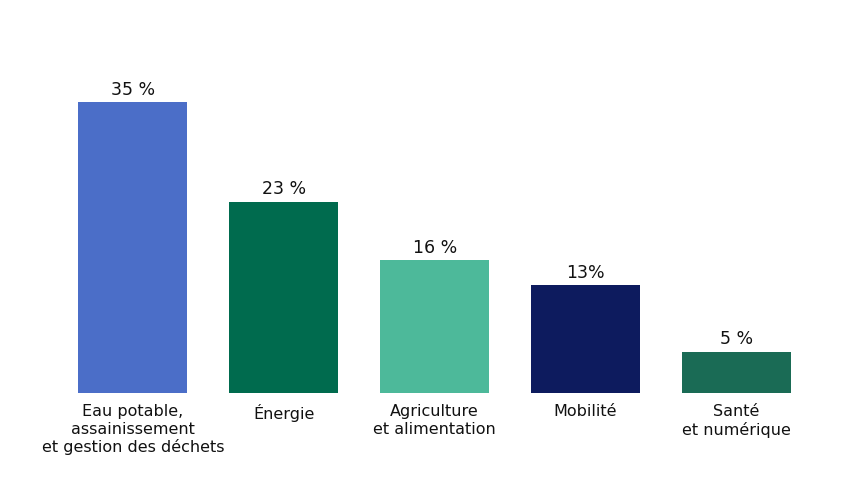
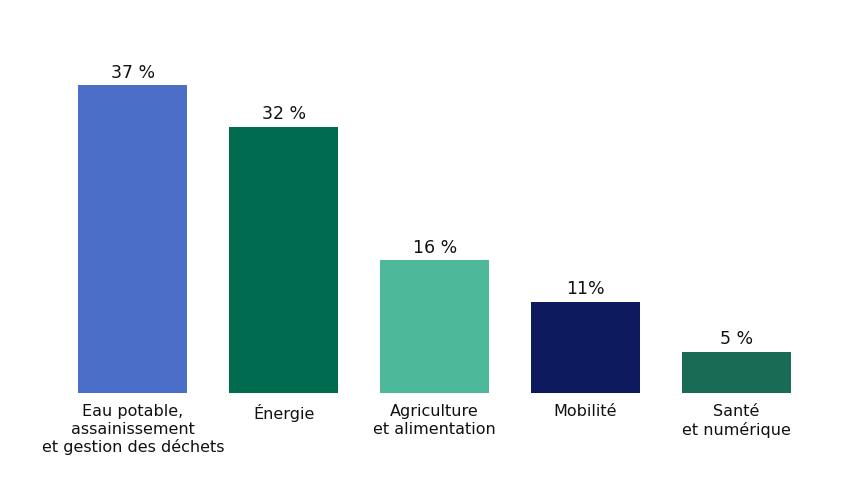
Eau potable, assainissement et gestion des déchets: 35 -> 37
Énergie: 23 -> 32
Mobilité: 13% -> 11%
